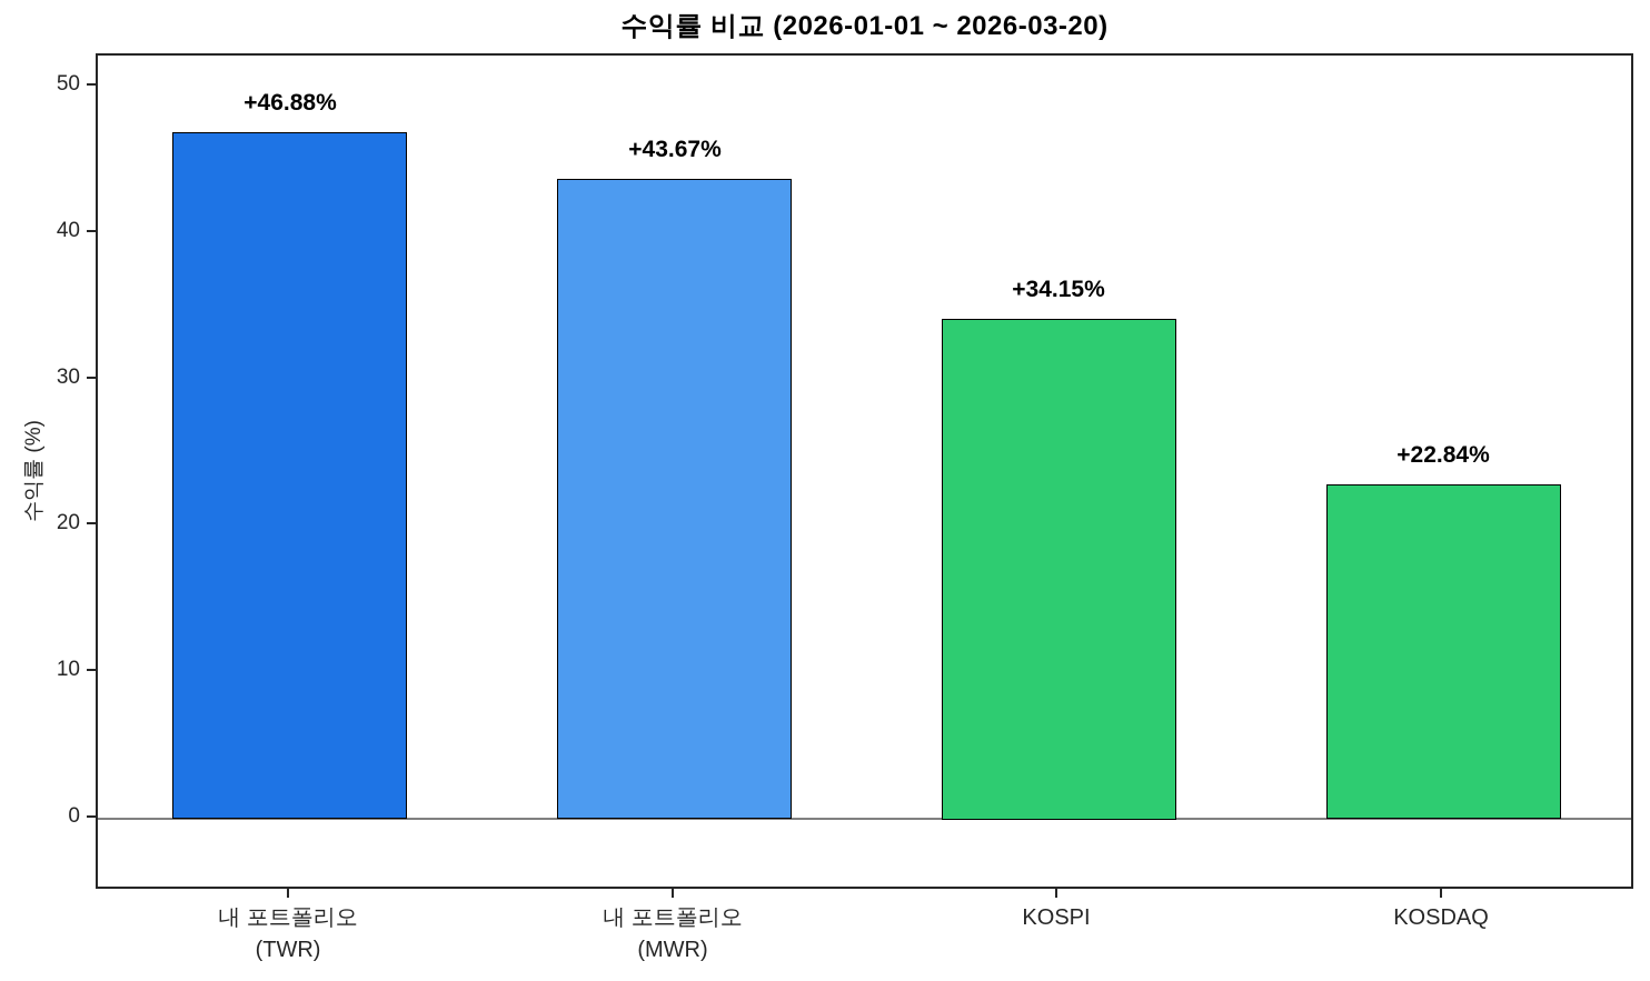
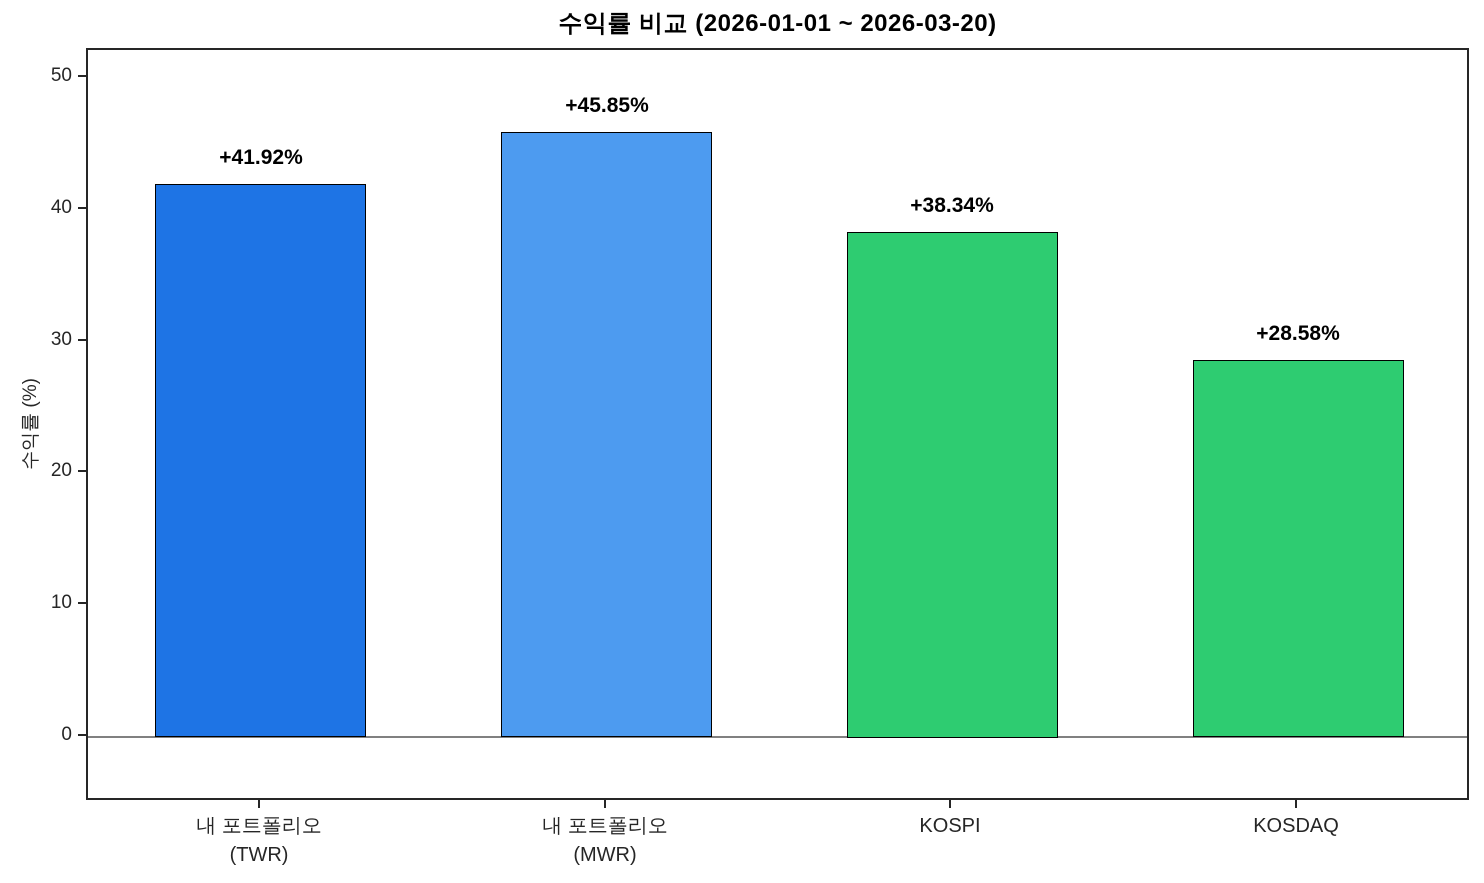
내 포트폴리오 (TWR): +46.88% -> +41.92%
내 포트폴리오 (MWR): +43.67% -> +45.85%
KOSPI: +34.15% -> +38.34%
KOSDAQ: +22.84% -> +28.58%
